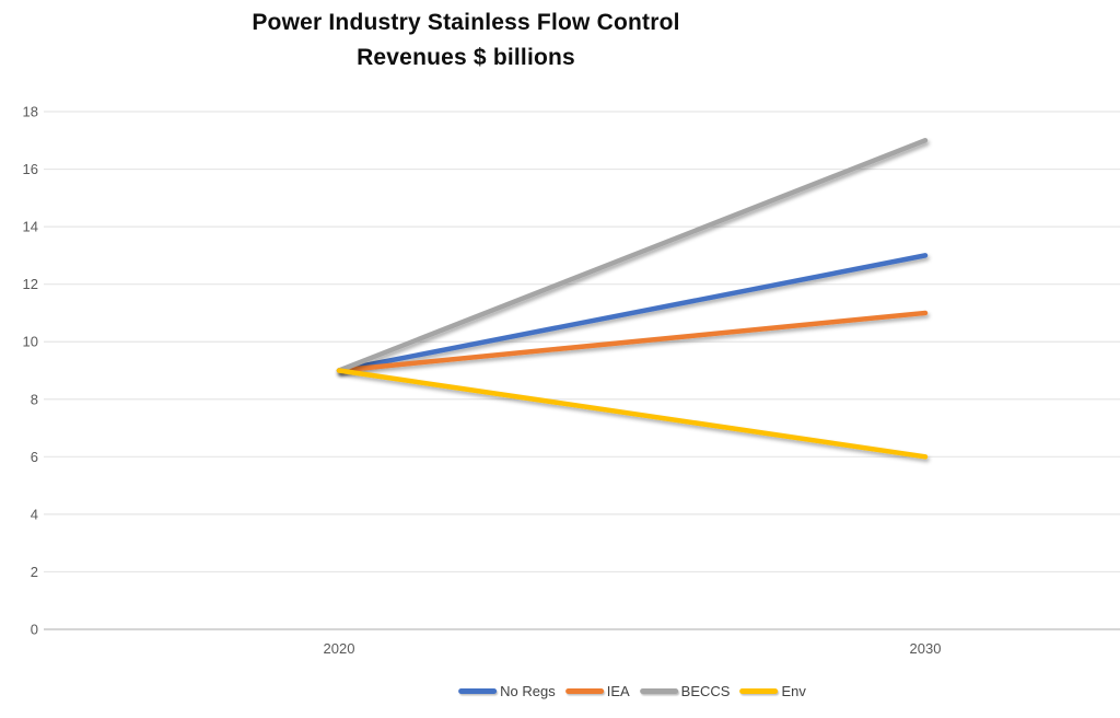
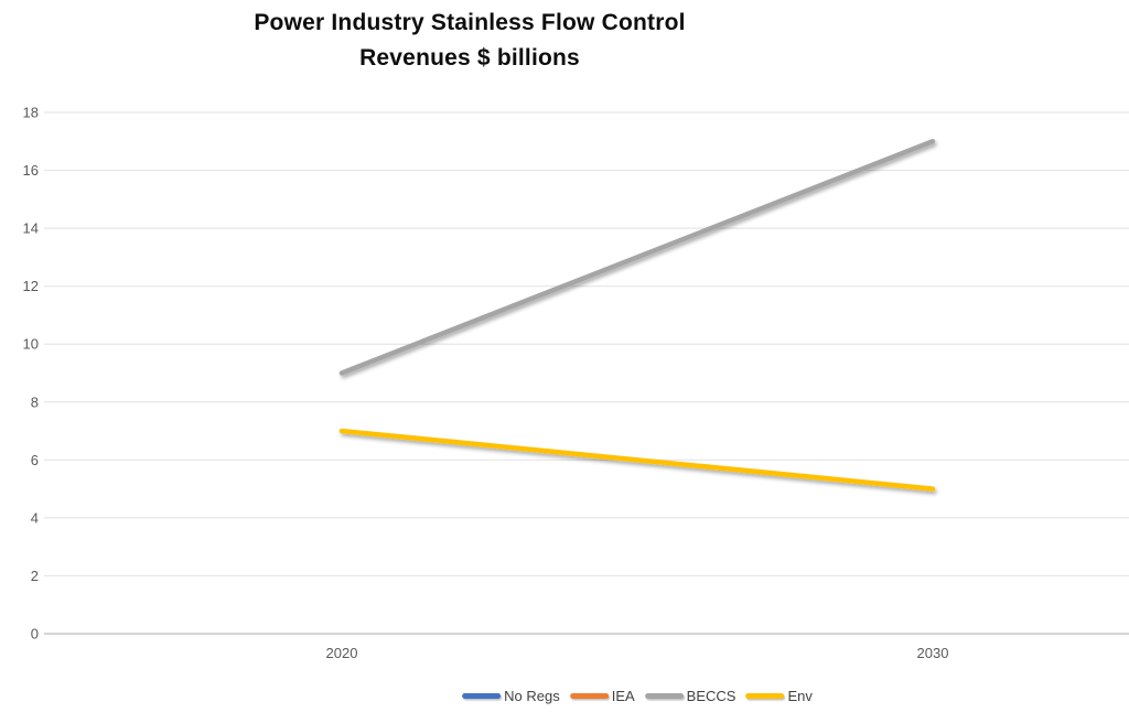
IEA/2020: 9 -> 11
Env/2020: 9 -> 7
No Regs/2030: 13 -> 9
Env/2030: 6 -> 5
